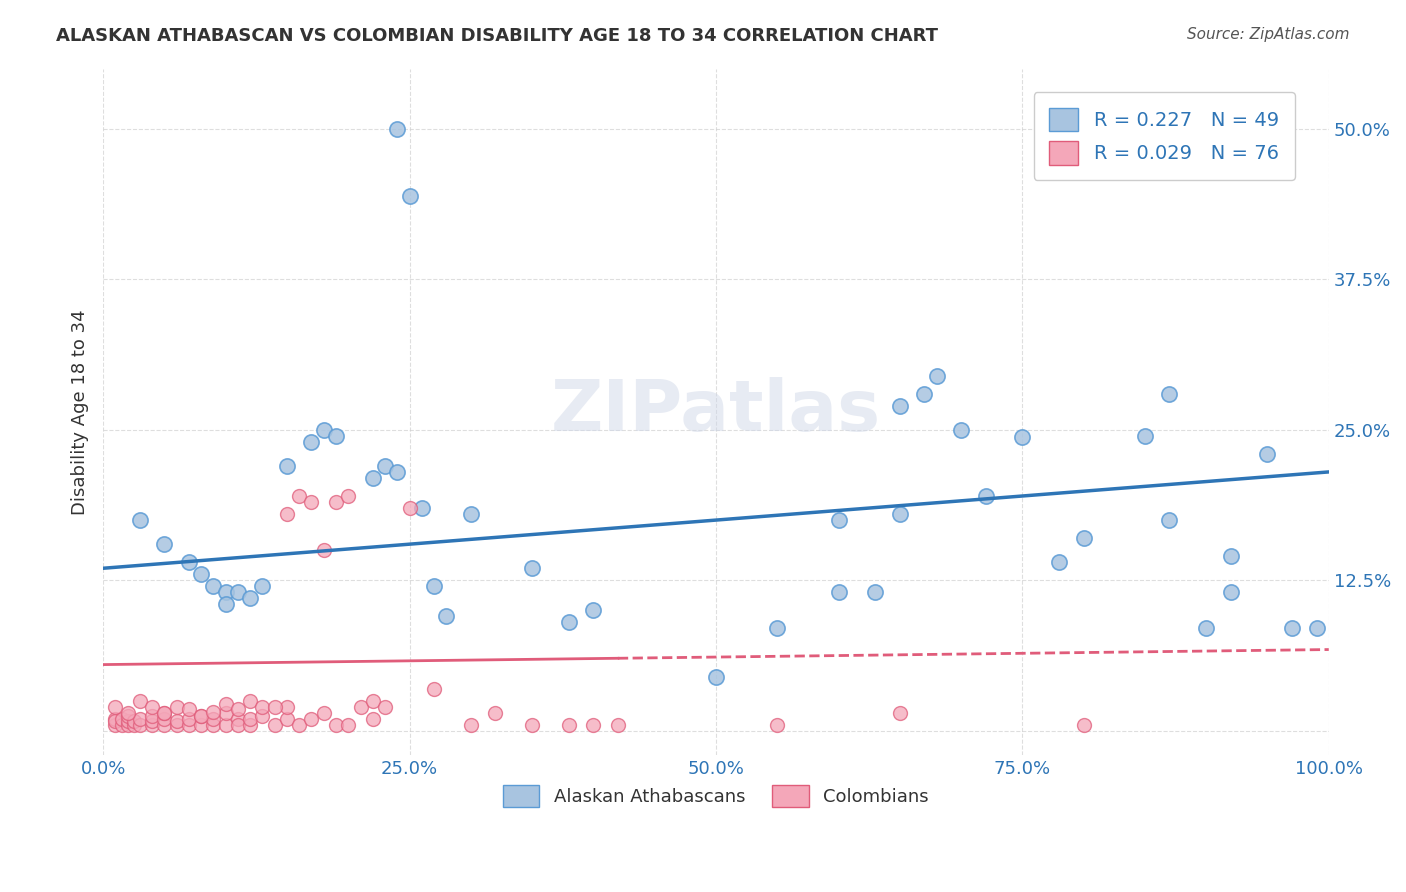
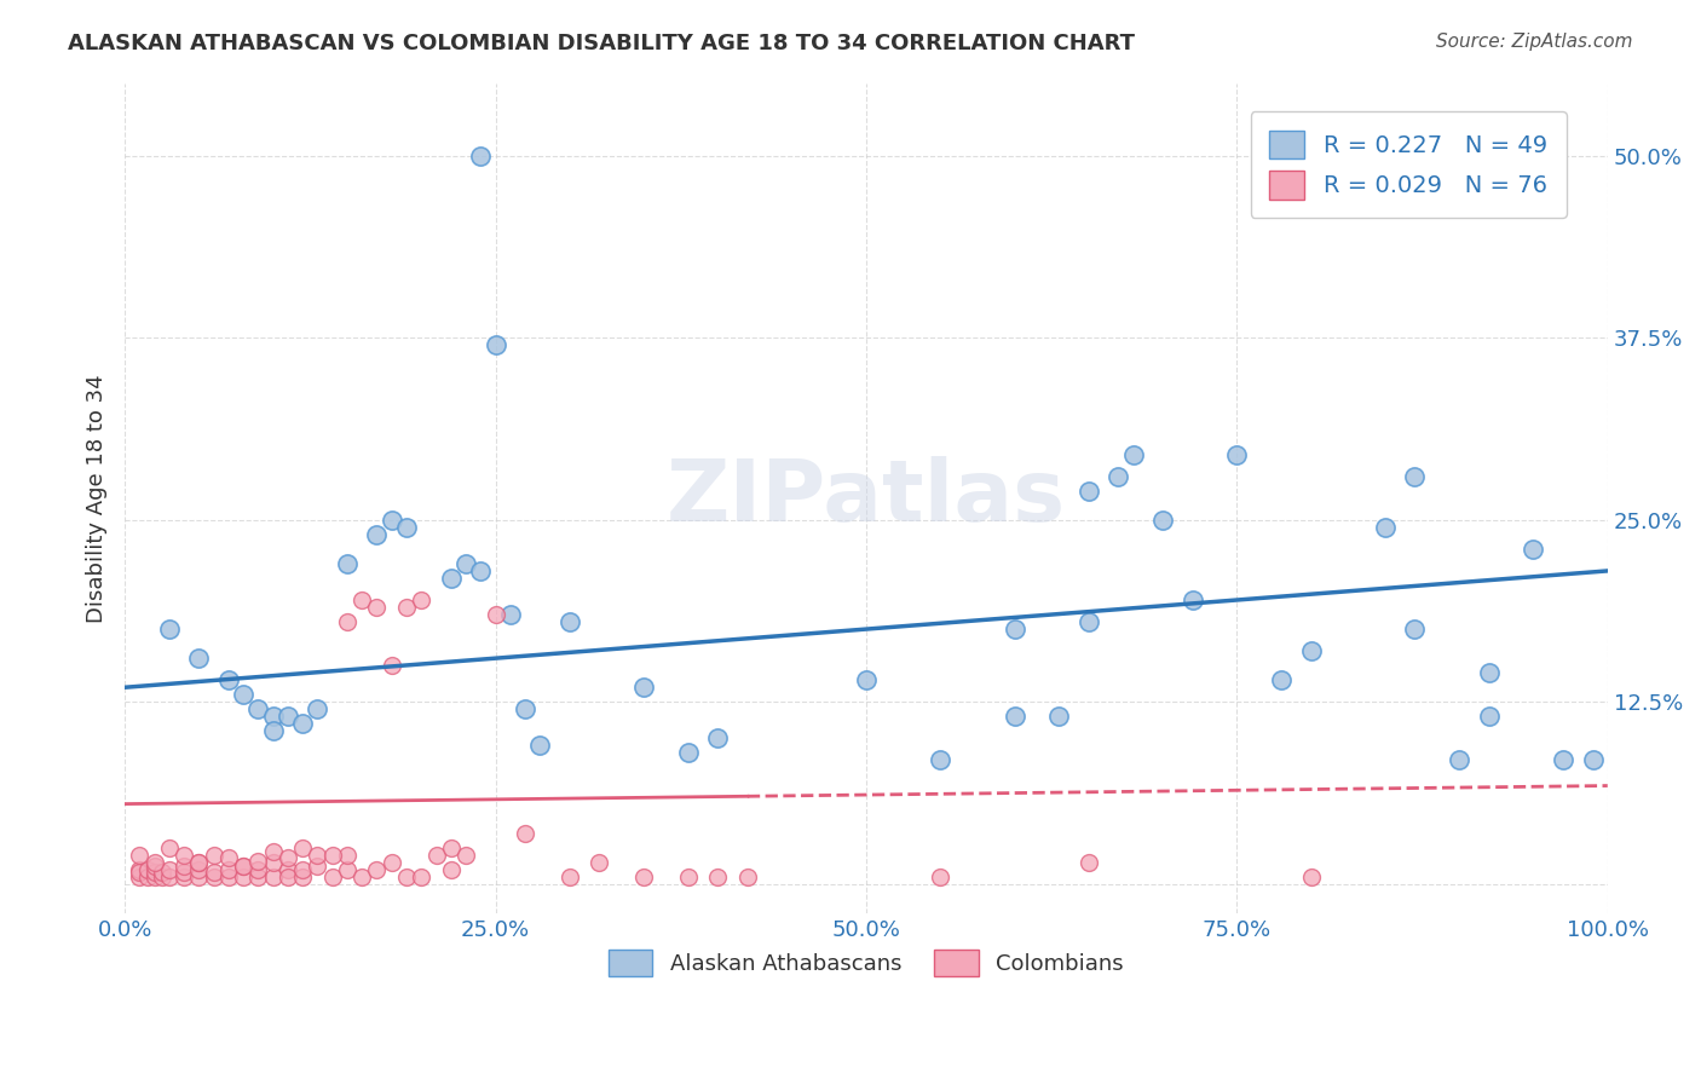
Alaskan Athabascans/25.0%: 44.4% -> 37.0%
Alaskan Athabascans/50.0%: 4.5% -> 14.0%
Alaskan Athabascans/75.0%: 24.4% -> 29.5%
